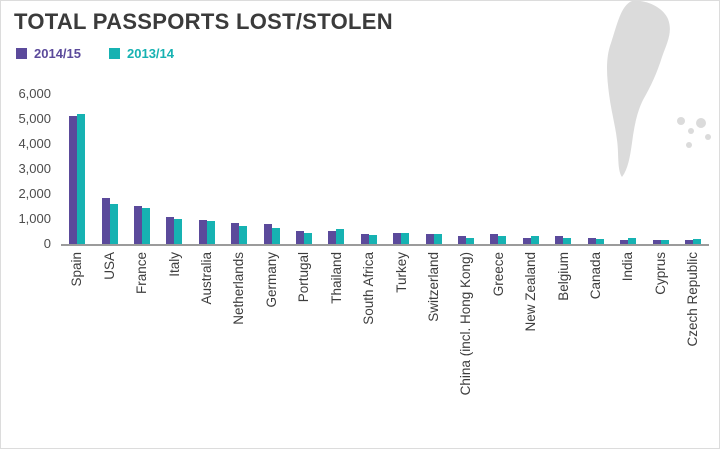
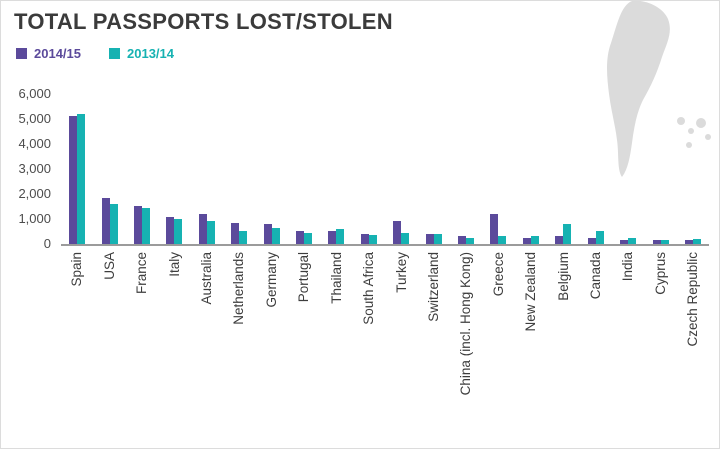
2014/15/Australia: 1000 -> 1200
2013/14/Netherlands: 700 -> 500
2014/15/Turkey: 400 -> 900
2014/15/Greece: 400 -> 1200
2013/14/Belgium: 200 -> 800
2013/14/Canada: 200 -> 500
